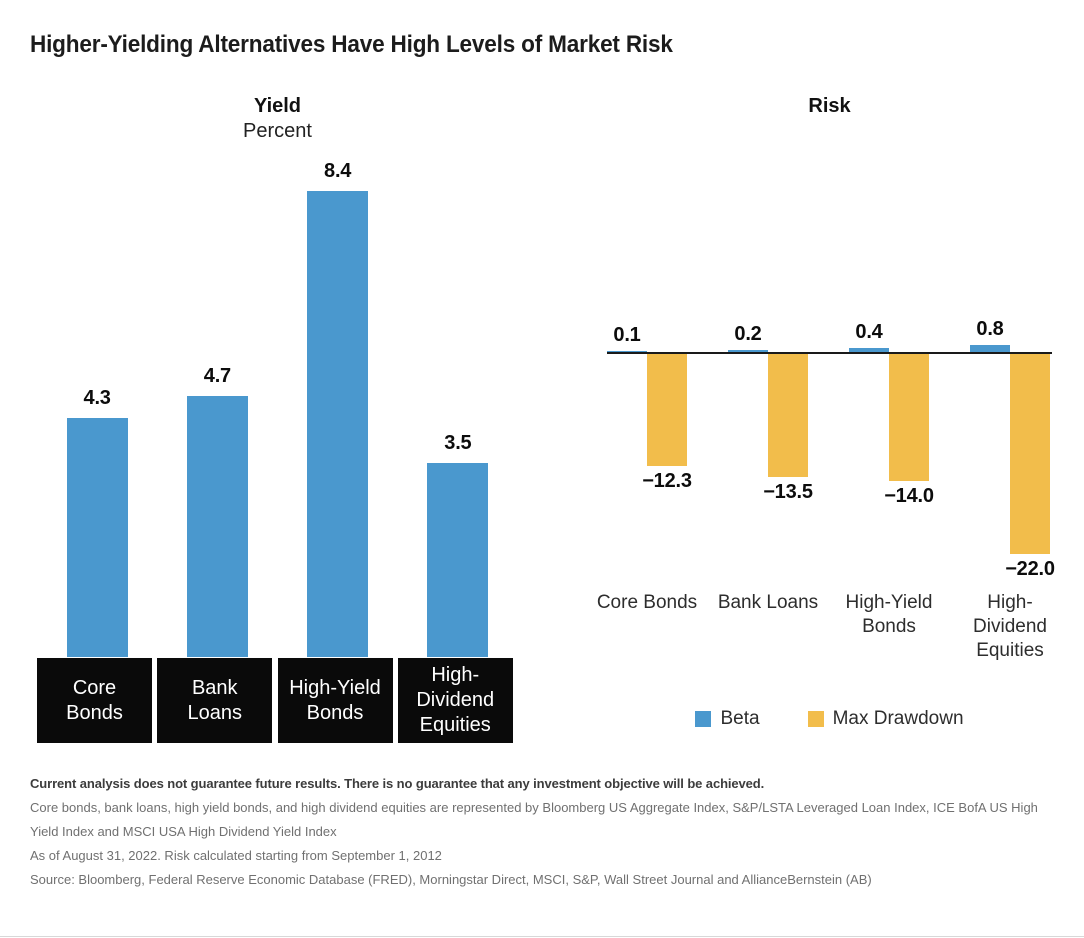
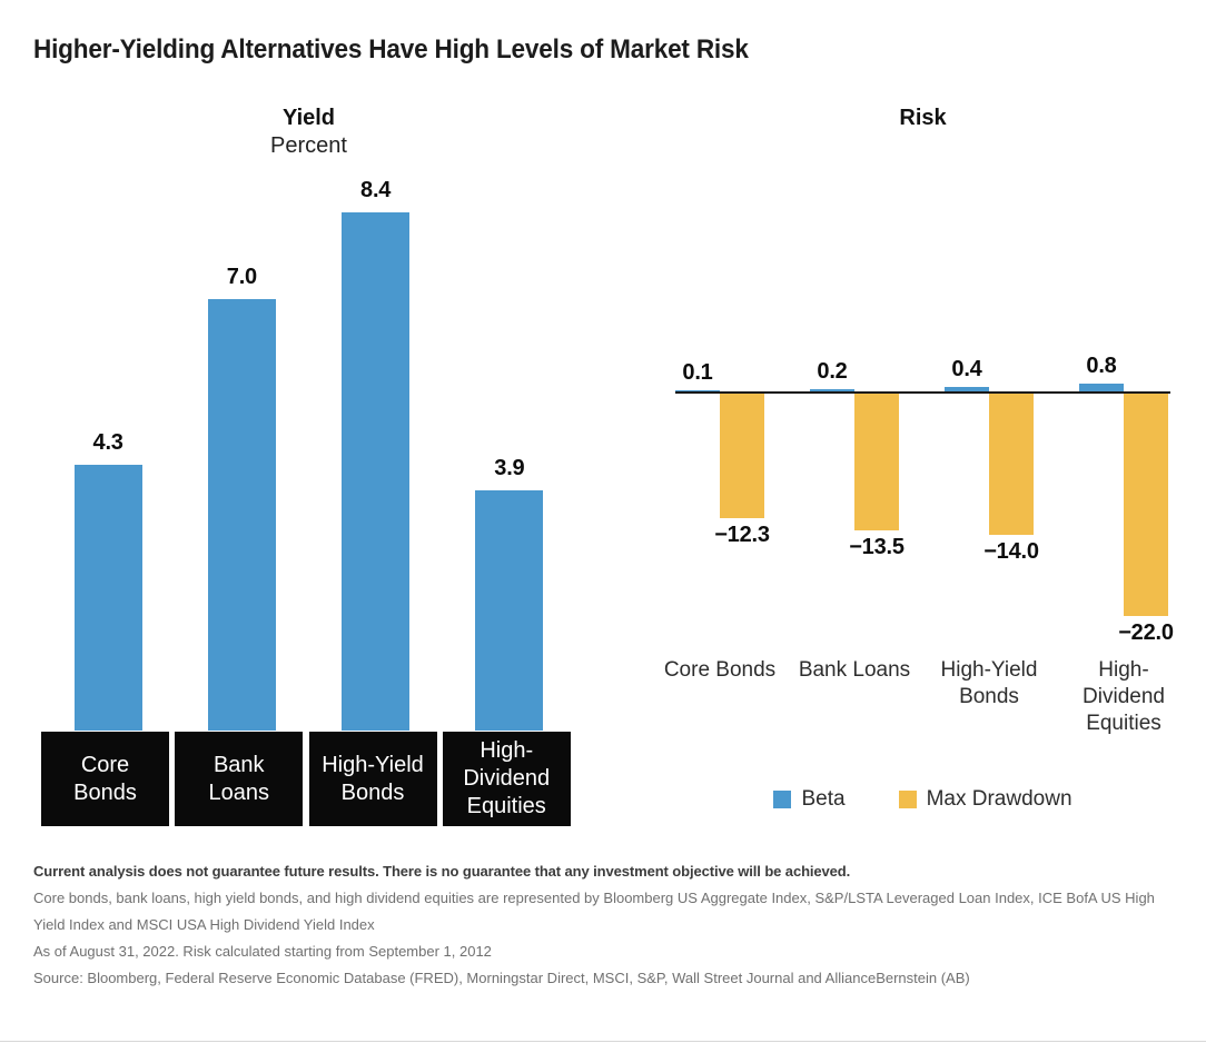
Yield/Bank Loans: 4.7 -> 7.0
Yield/High-Dividend Equities: 3.5 -> 3.9
